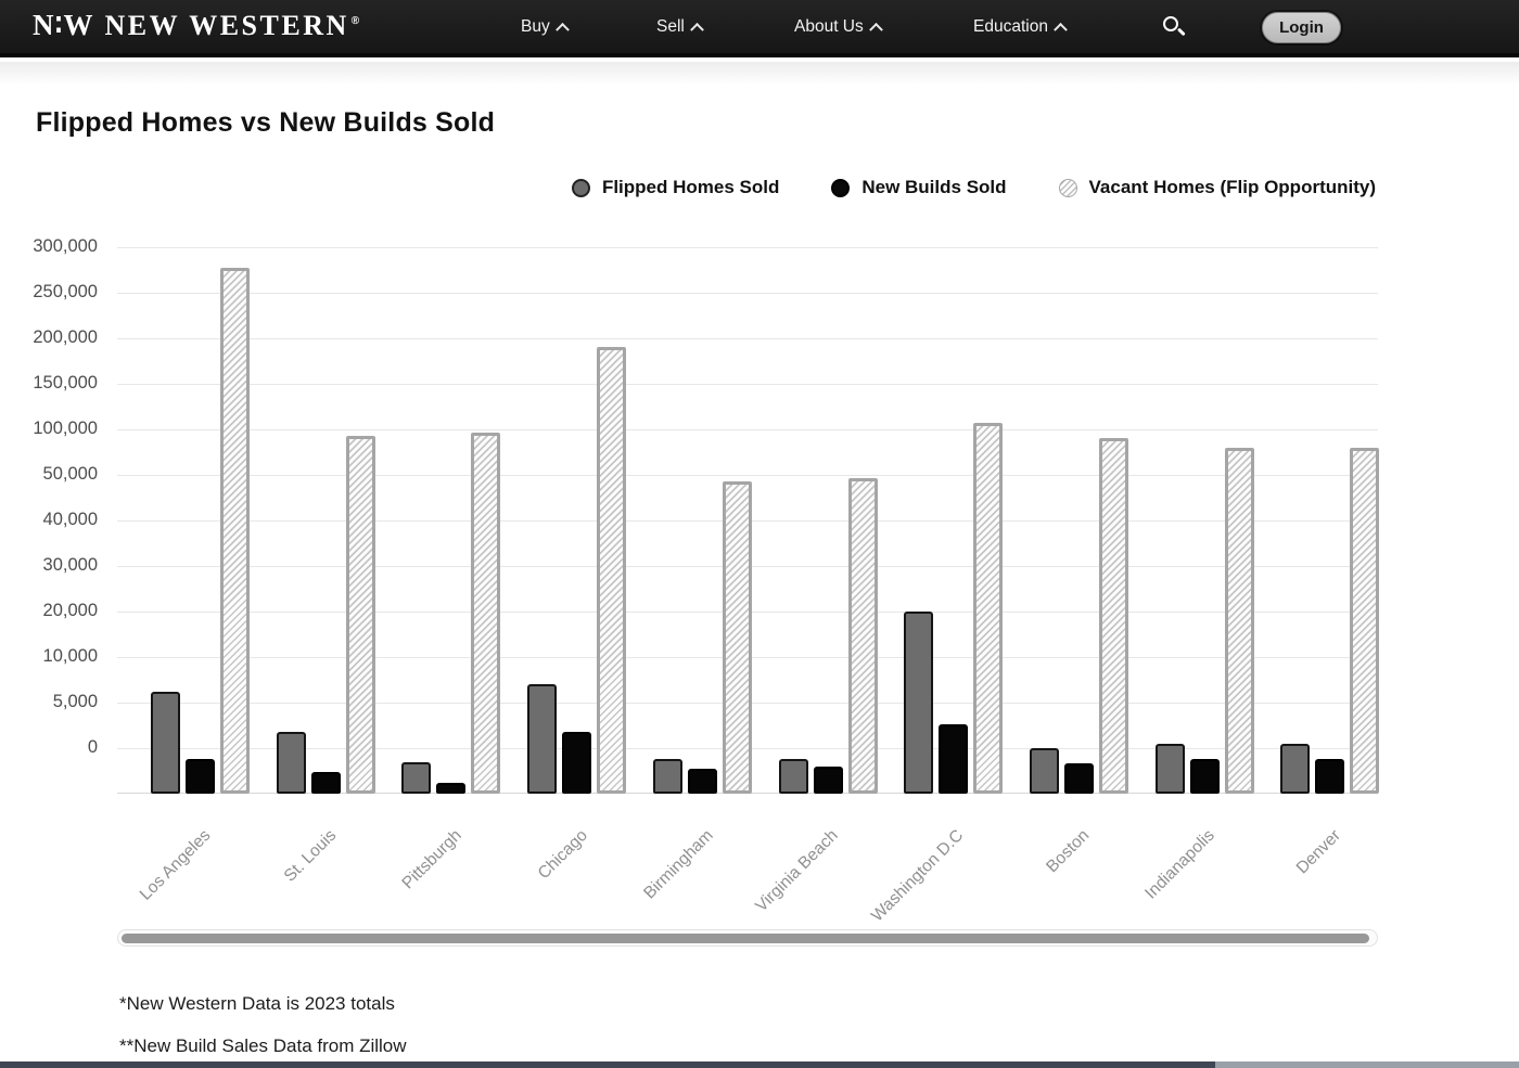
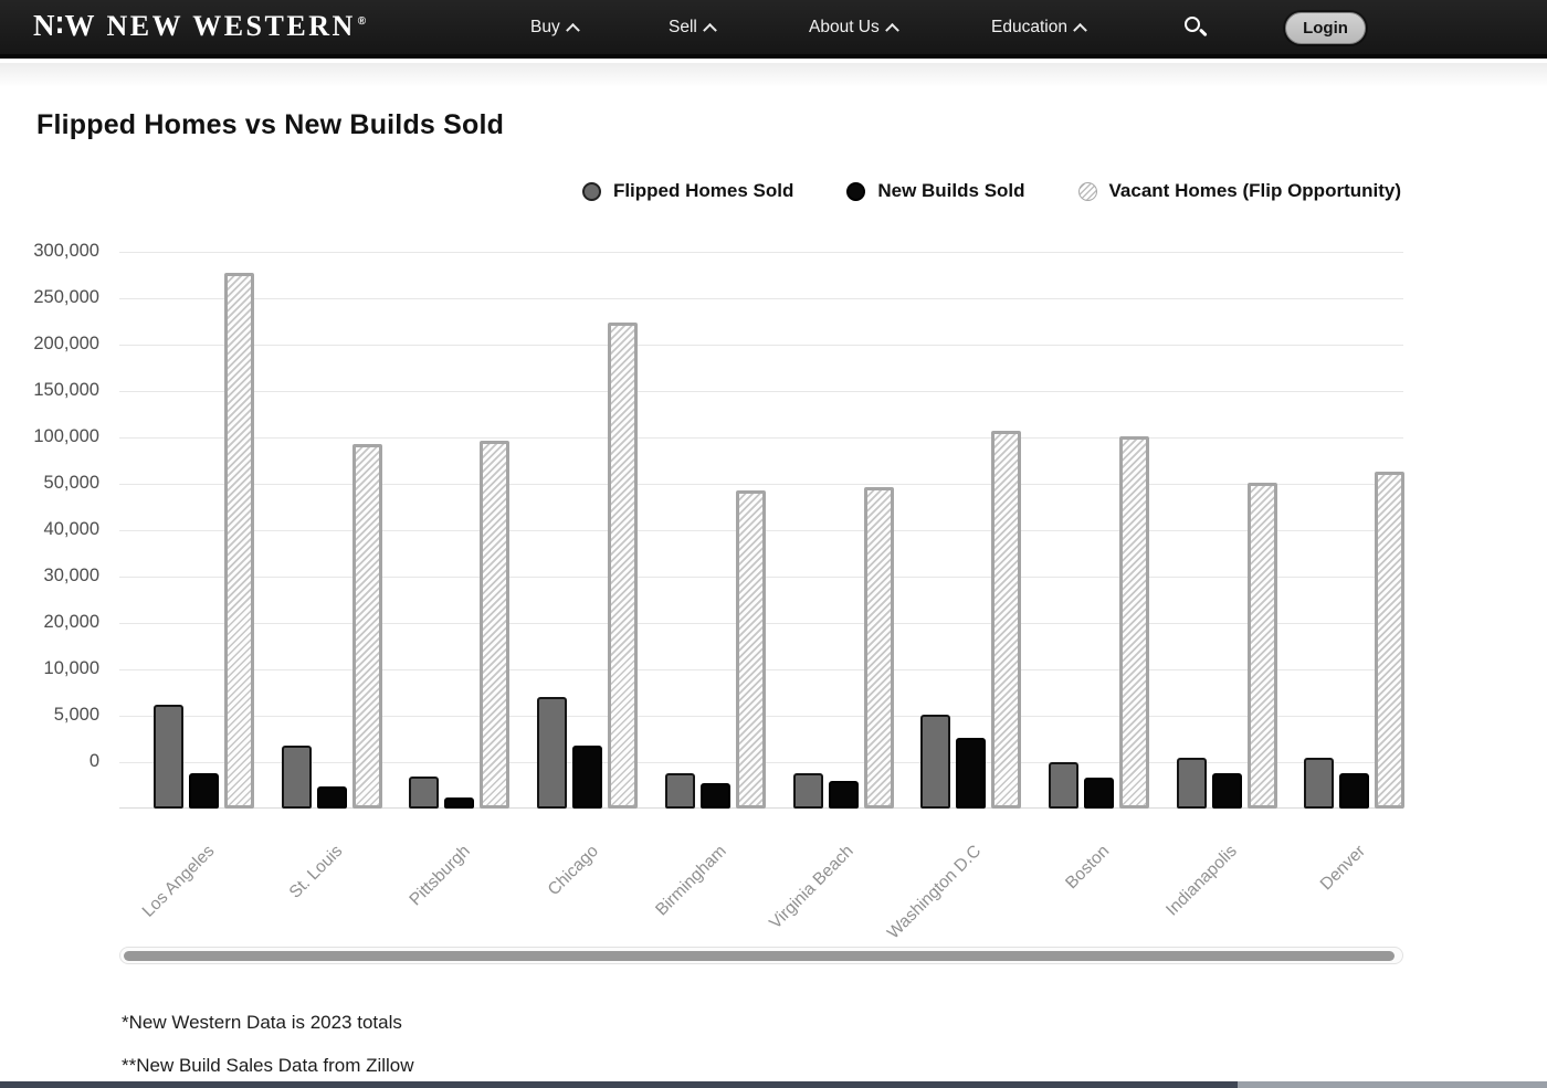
Vacant Homes (Flip Opportunity)/Chicago: 190000 -> 220000
Flipped Homes Sold/Washington D.C: 20000 -> 10000
Vacant Homes (Flip Opportunity)/Boston: 90000 -> 100000
Vacant Homes (Flip Opportunity)/Indianapolis: 80000 -> 50000
Vacant Homes (Flip Opportunity)/Denver: 80000 -> 60000
